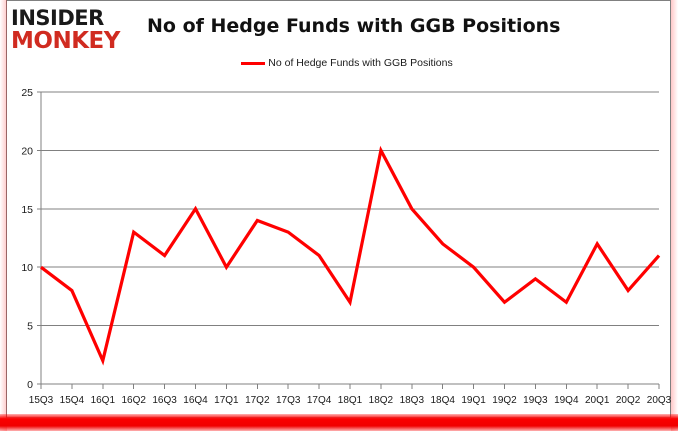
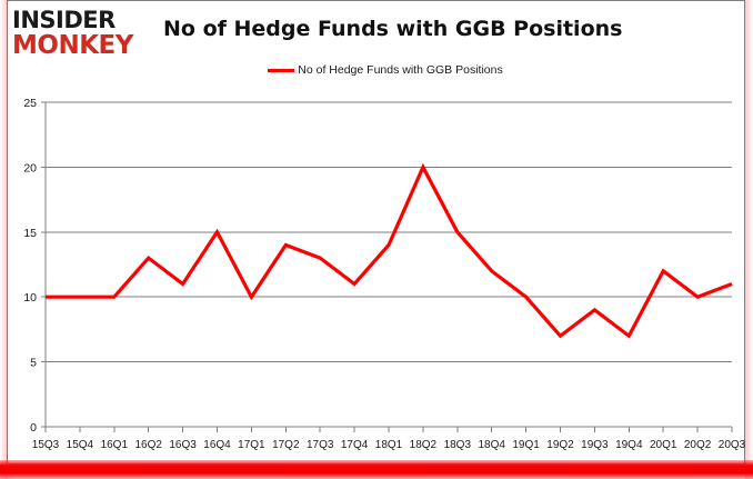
15Q4: 8 -> 10
16Q1: 2 -> 10
18Q1: 7 -> 14
20Q2: 8 -> 10
